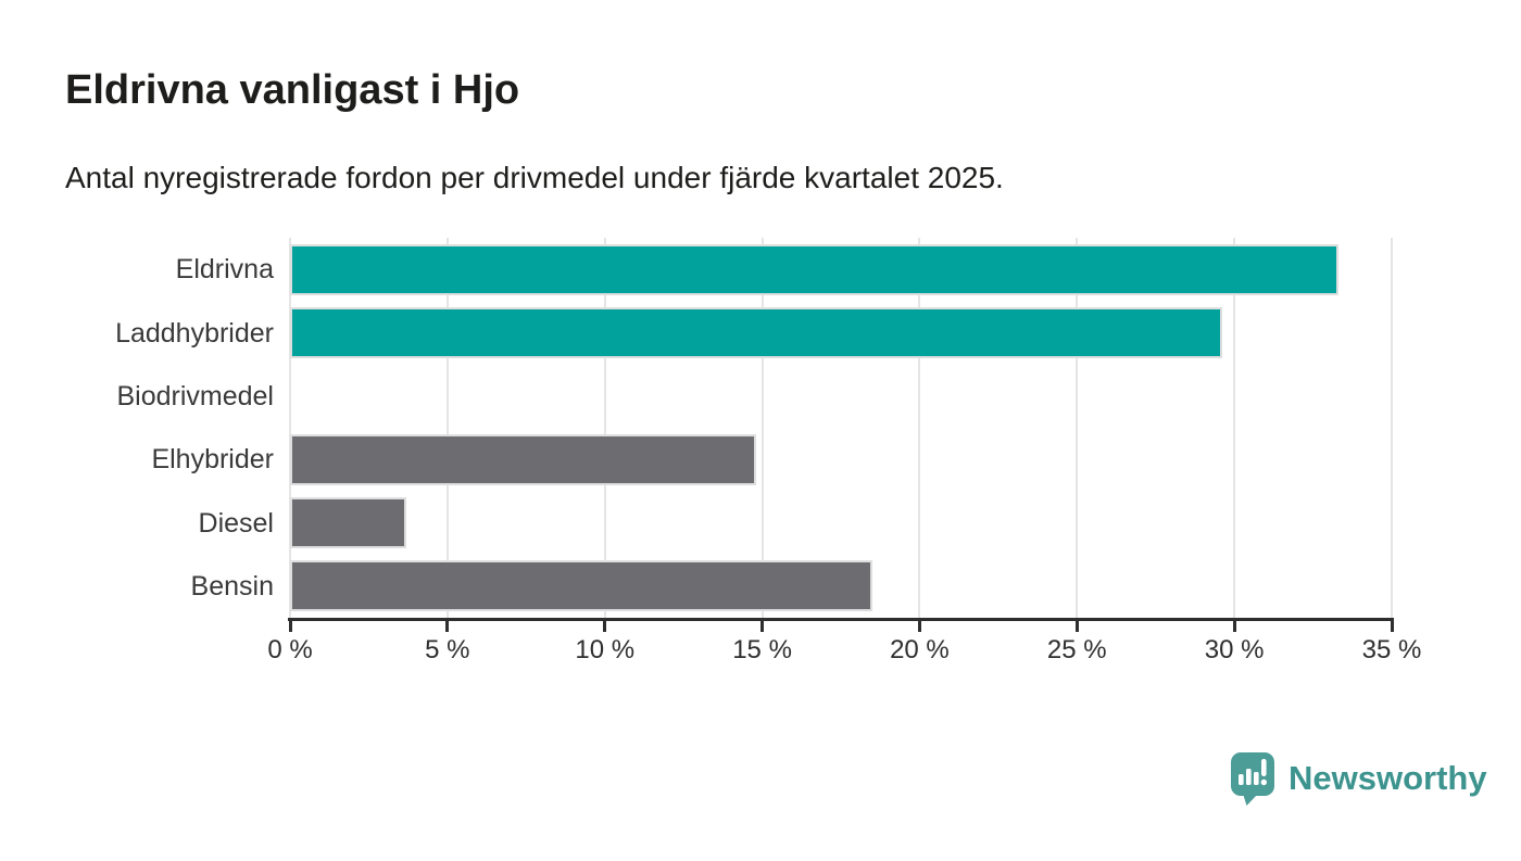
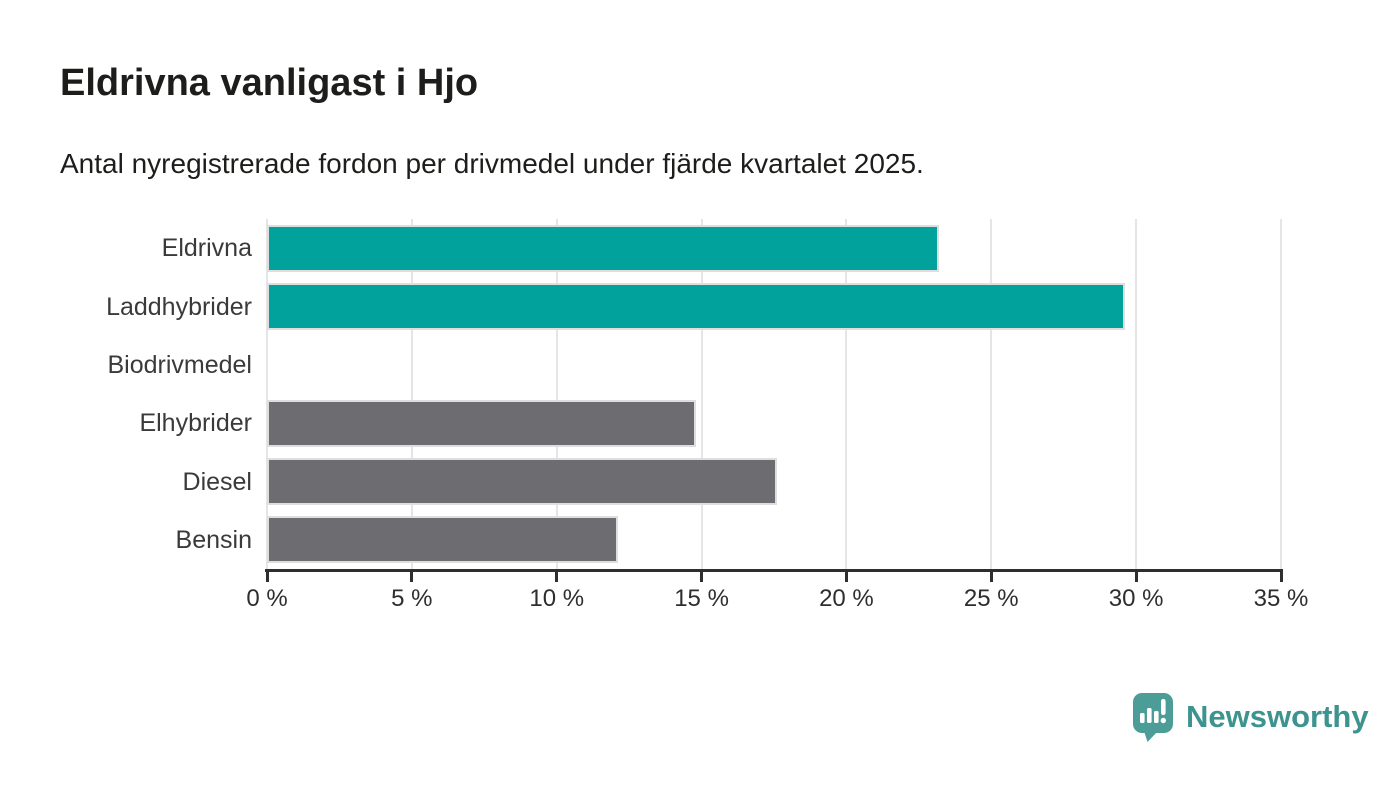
Eldrivna: 33.3% -> 23.2%
Diesel: 3.7% -> 17.6%
Bensin: 18.5% -> 12.1%
